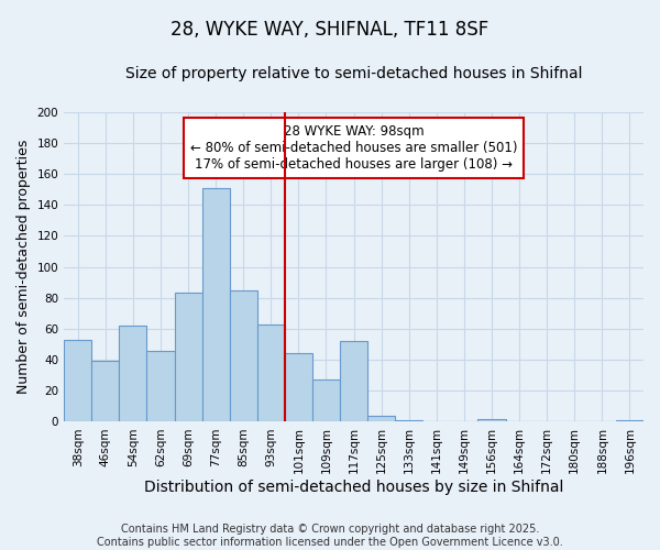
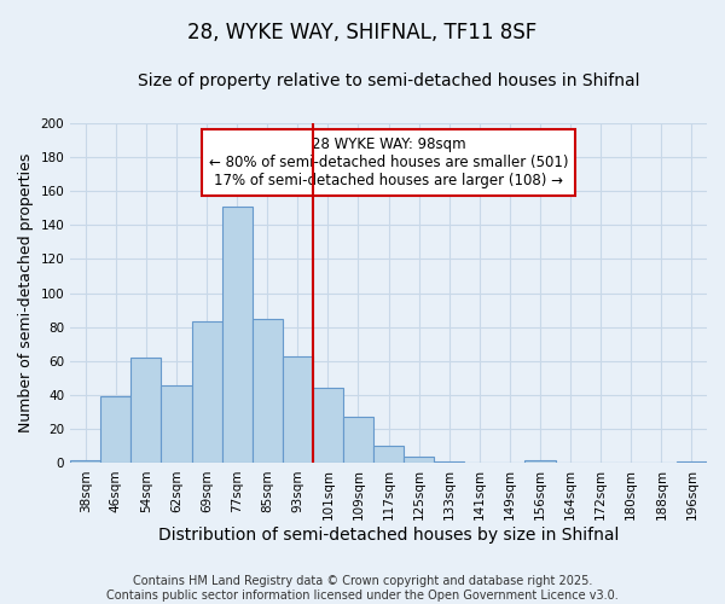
38sqm: 53 -> 2
117sqm: 52 -> 10
